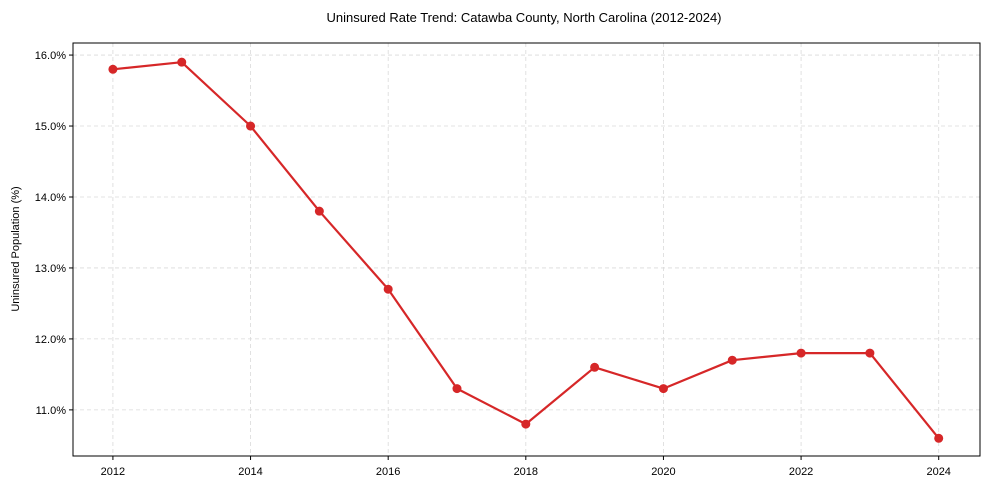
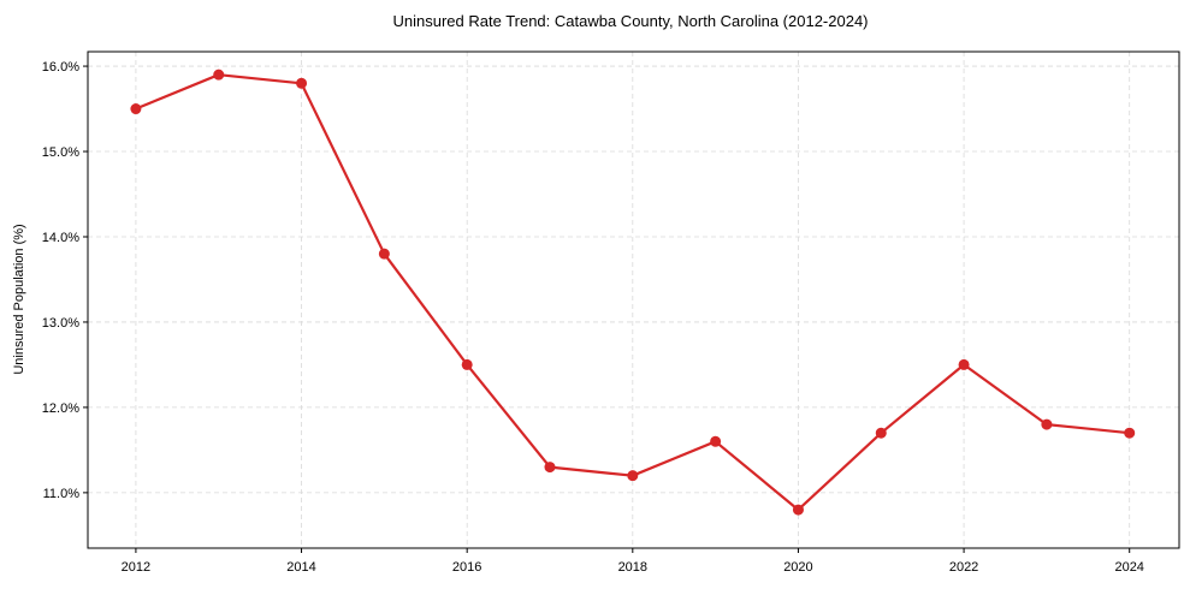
2012: 15.8% -> 15.5%
2014: 15.0% -> 15.8%
2016: 12.7% -> 12.5%
2018: 10.8% -> 11.2%
2020: 11.3% -> 10.8%
2022: 11.8% -> 12.5%
2024: 10.6% -> 11.7%
